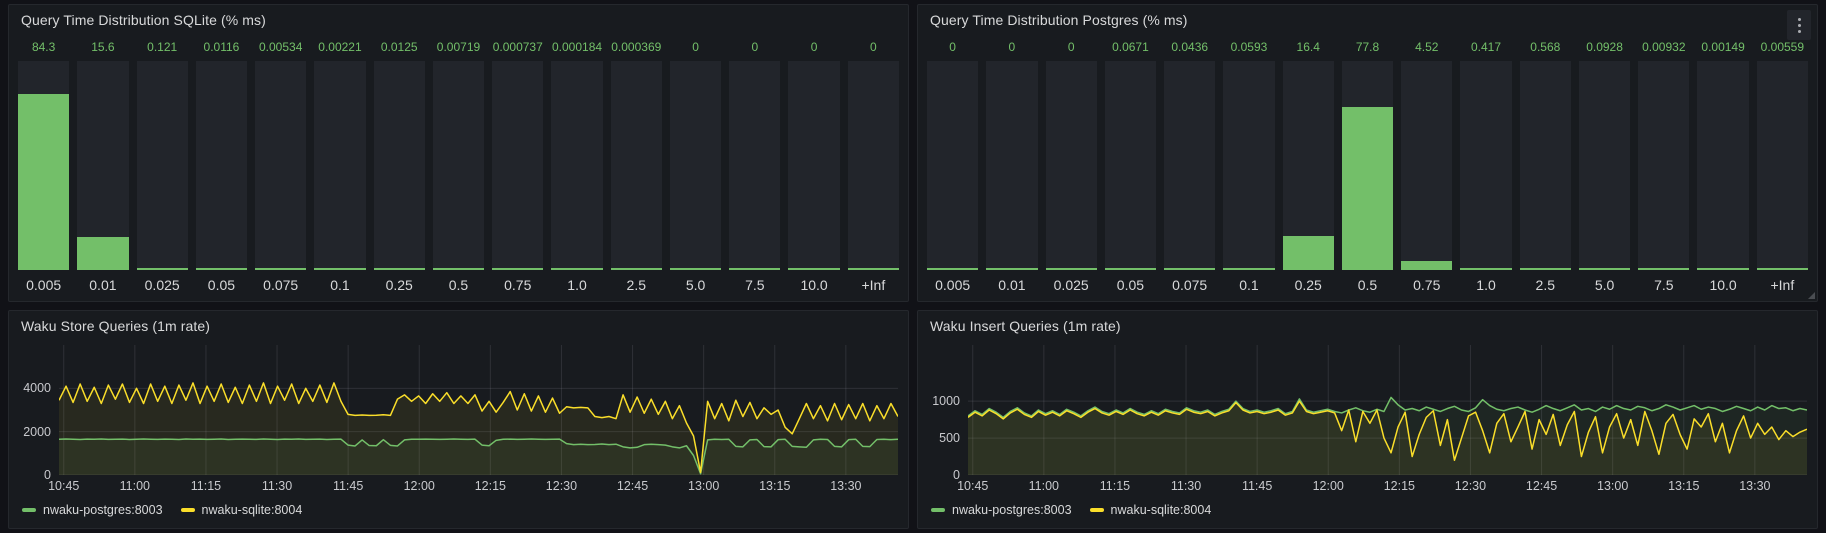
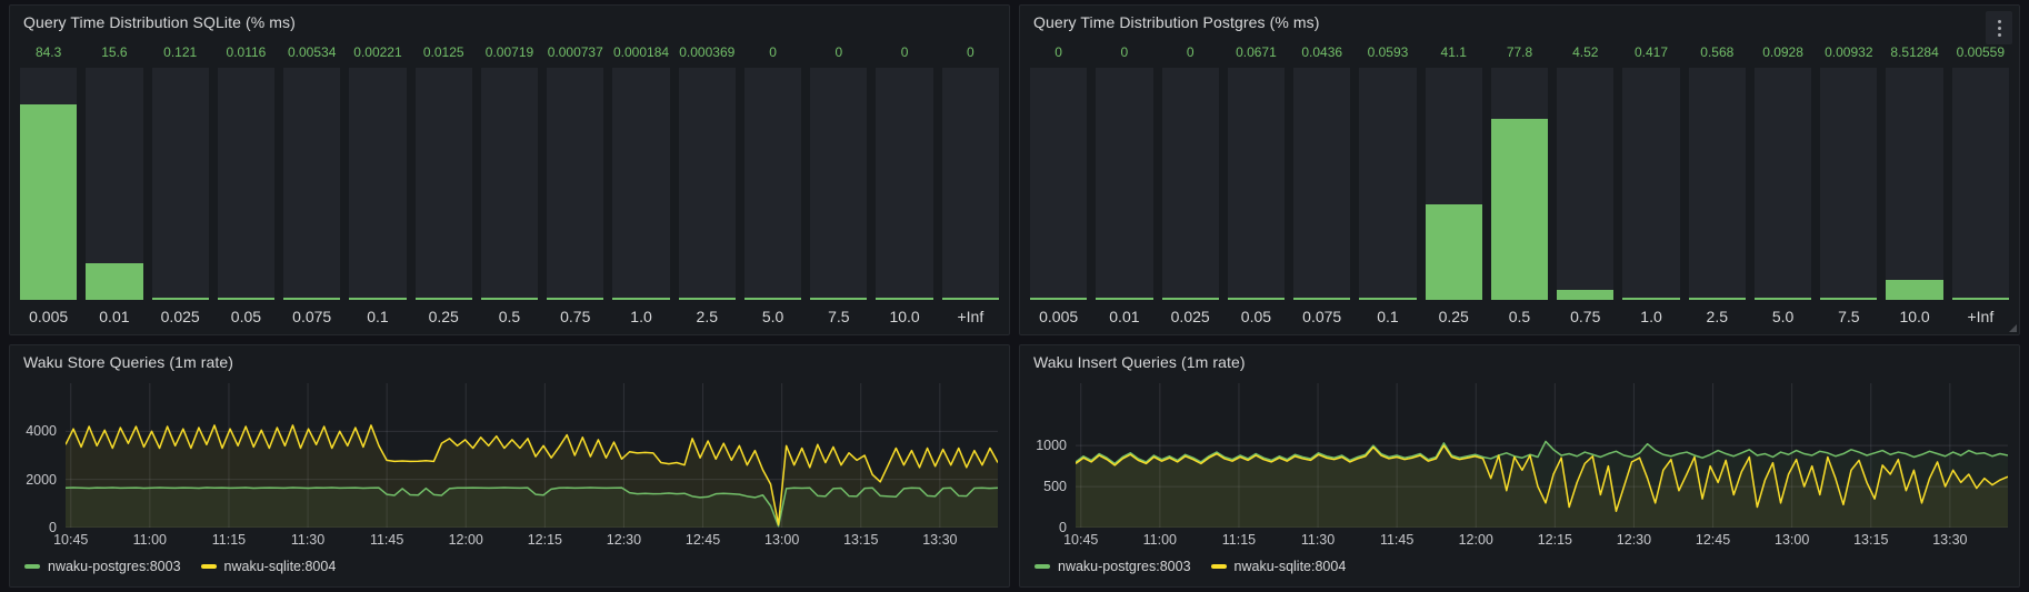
Query Time Distribution Postgres (% ms)/0.25: 16.4 -> 41.1
Query Time Distribution Postgres (% ms)/10.0: 0.00149 -> 8.51284
